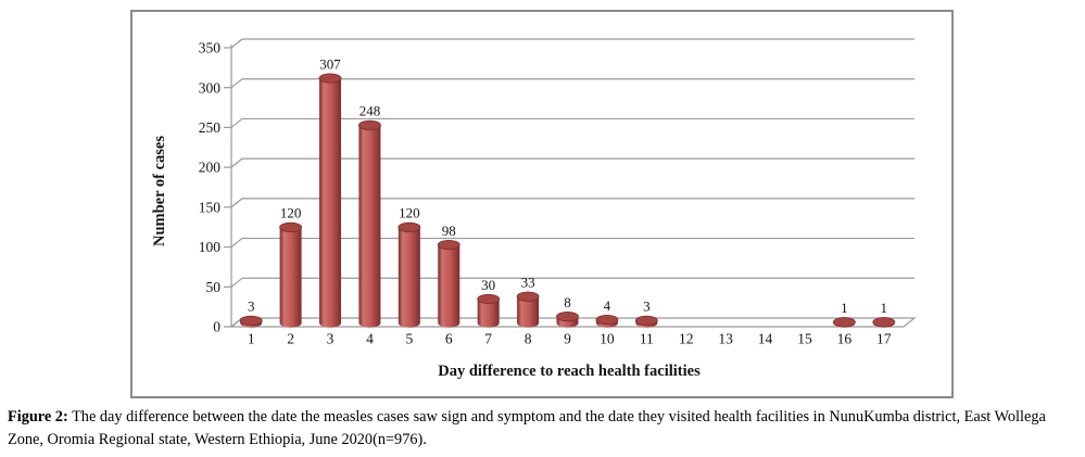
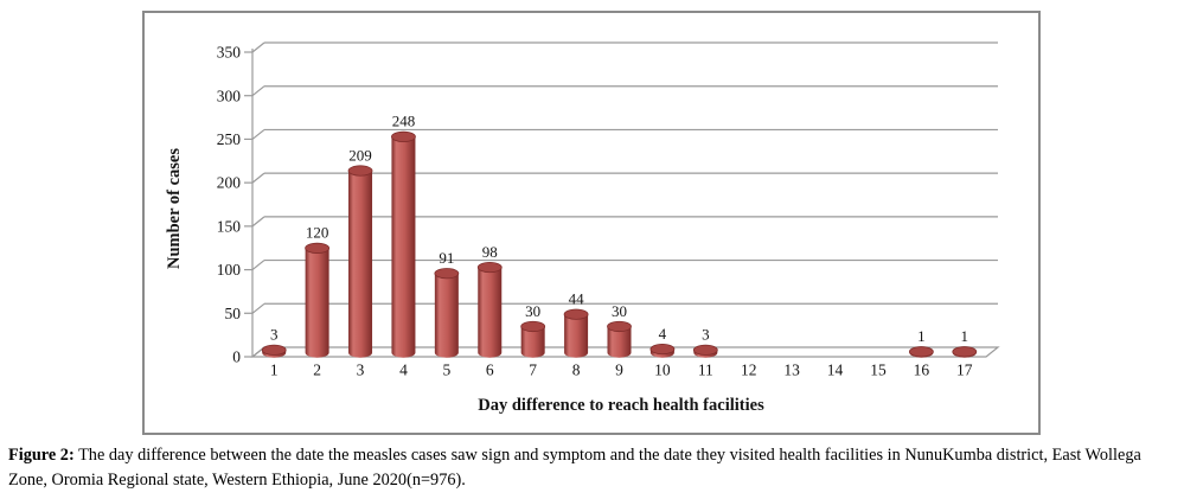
3: 307 -> 209
5: 120 -> 91
8: 33 -> 44
9: 8 -> 30
